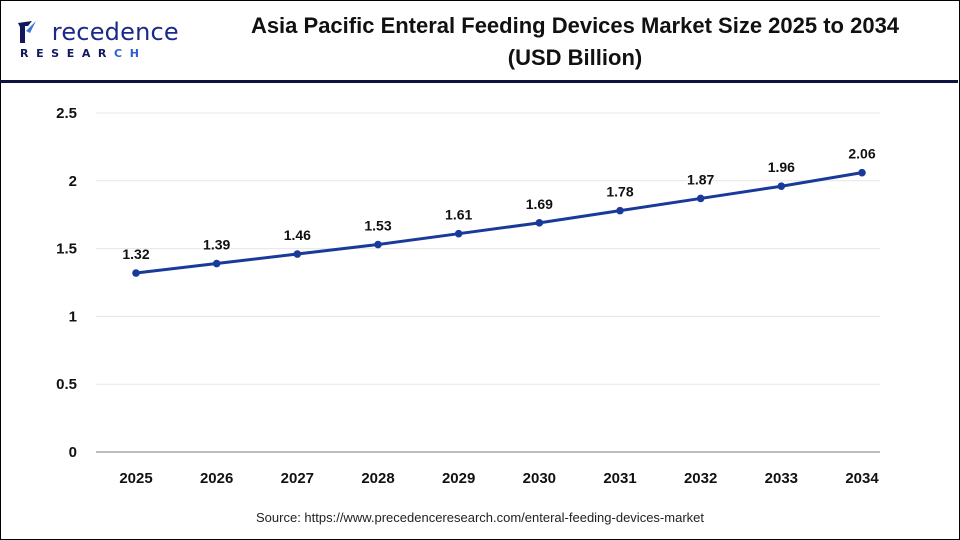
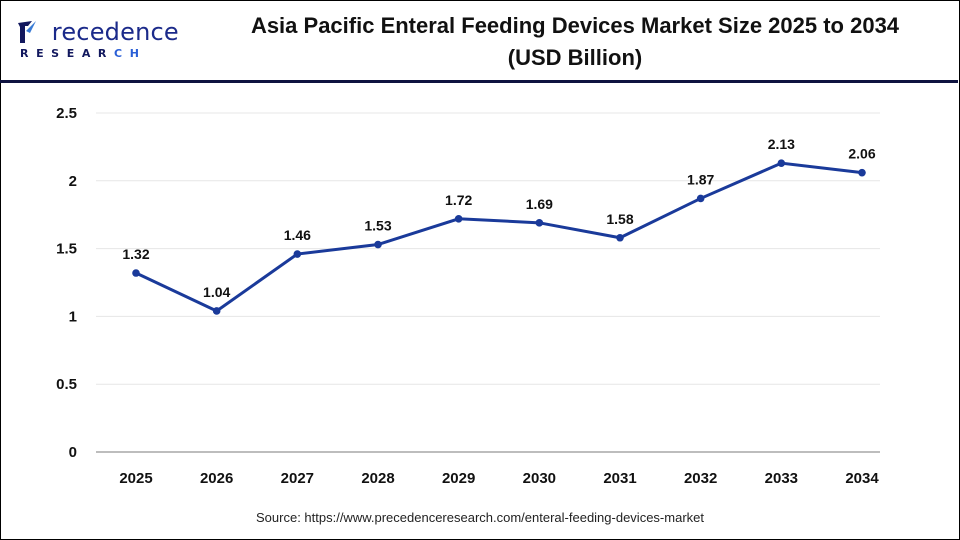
2026: 1.39 -> 1.04
2029: 1.61 -> 1.72
2031: 1.78 -> 1.58
2033: 1.96 -> 2.13
